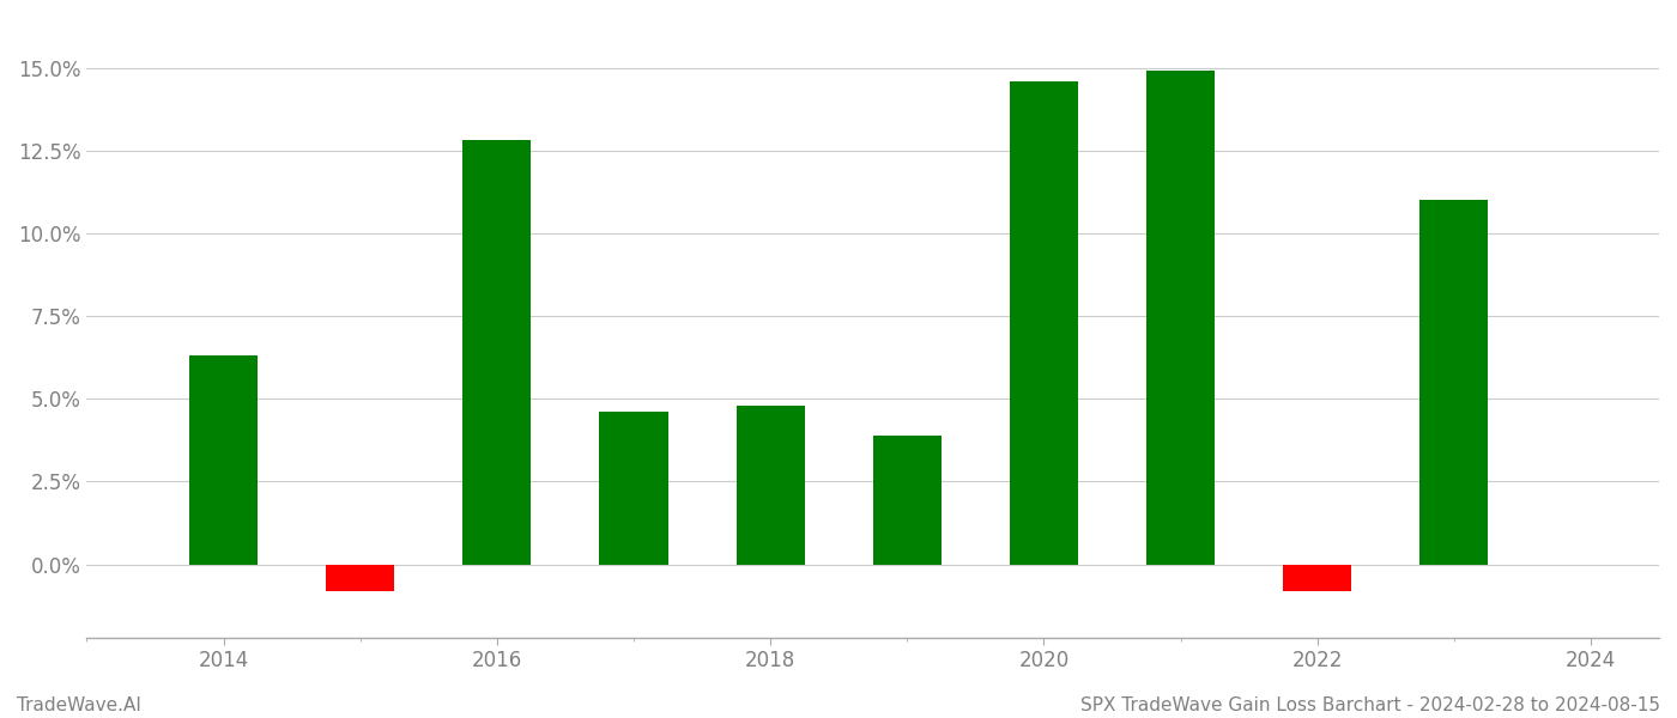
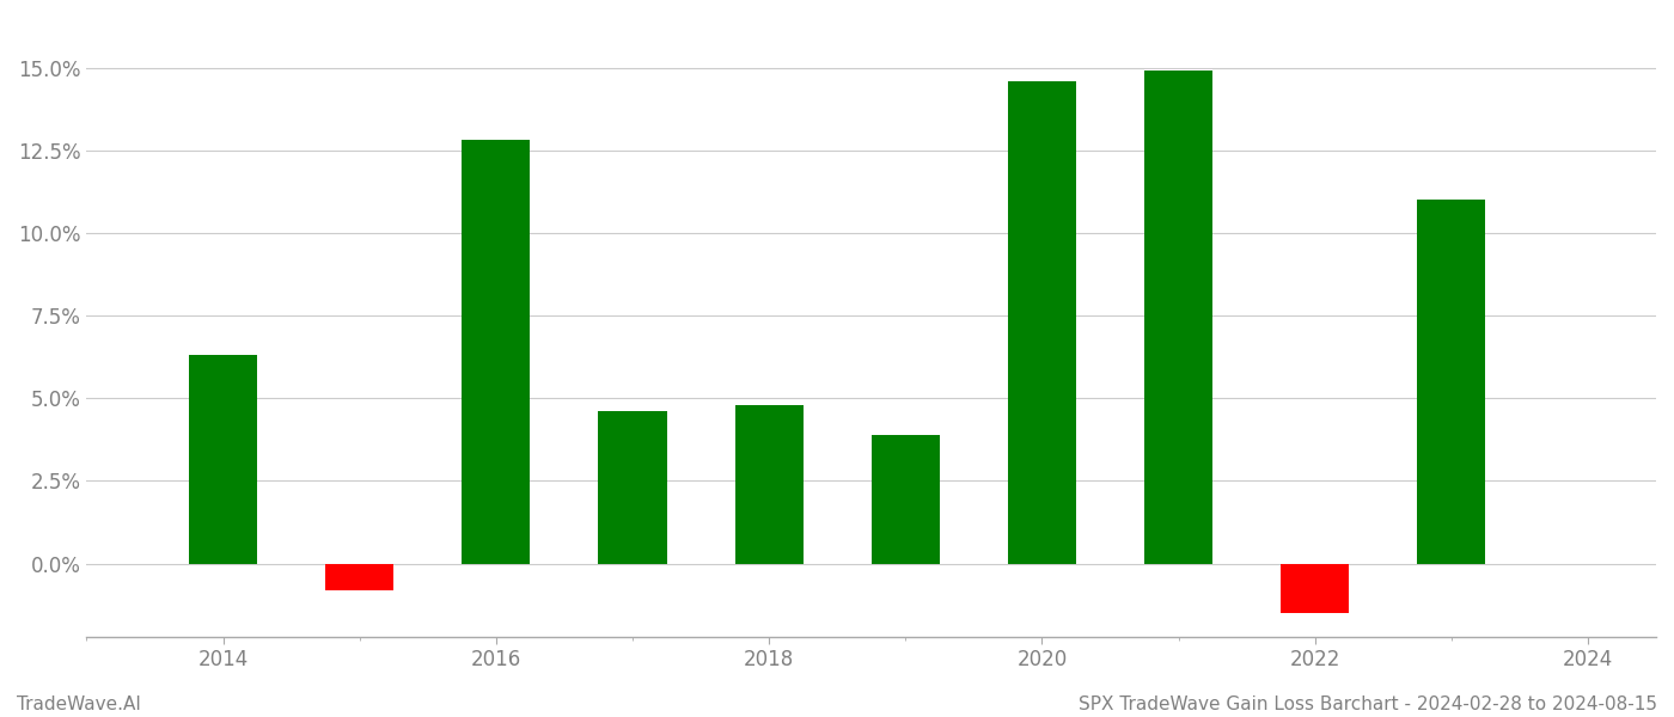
2022: -0.8% -> -1.5%
